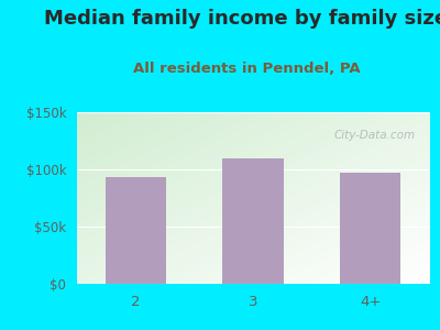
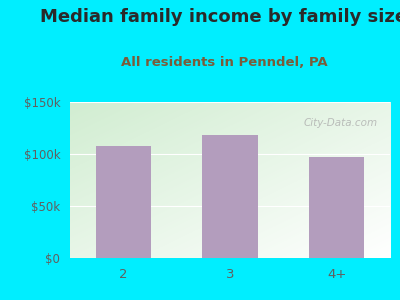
2: $93k -> $108k
3: $110k -> $118k
